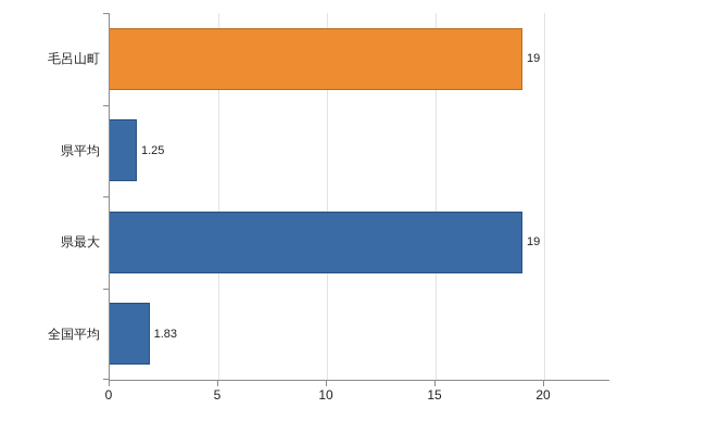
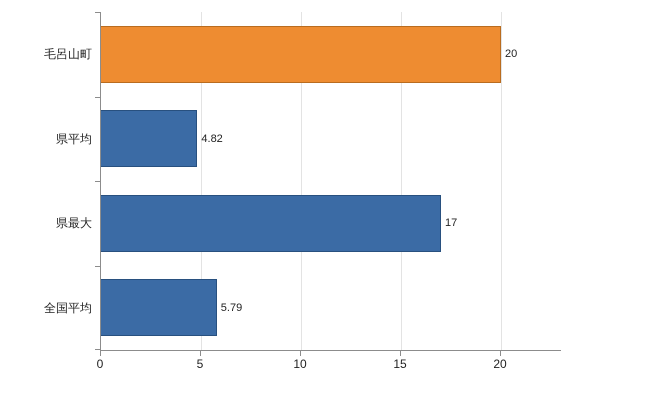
毛呂山町: 19 -> 20
県平均: 1.25 -> 4.82
県最大: 19 -> 17
全国平均: 1.83 -> 5.79
